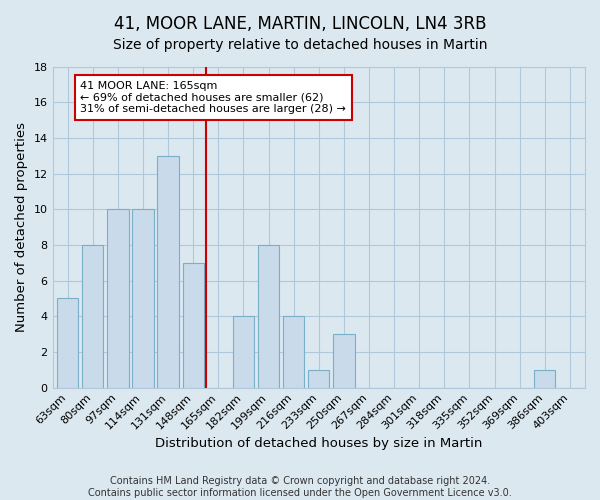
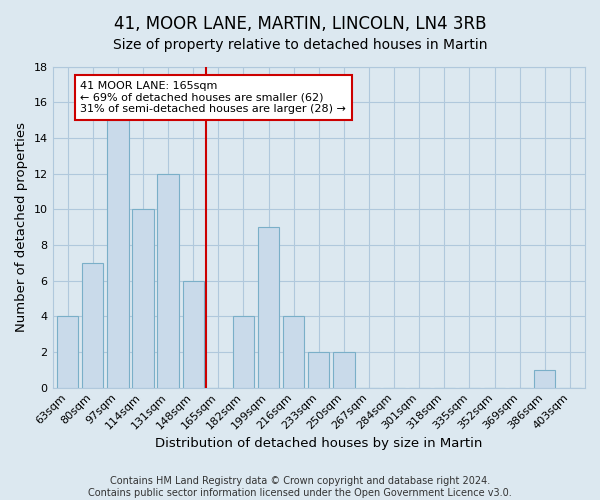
63sqm: 5 -> 4
80sqm: 8 -> 7
97sqm: 10 -> 15
131sqm: 13 -> 12
148sqm: 7 -> 6
199sqm: 8 -> 9
233sqm: 1 -> 2
250sqm: 3 -> 2
